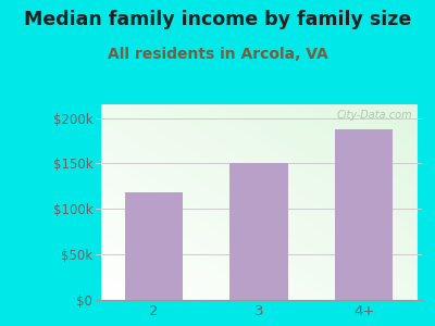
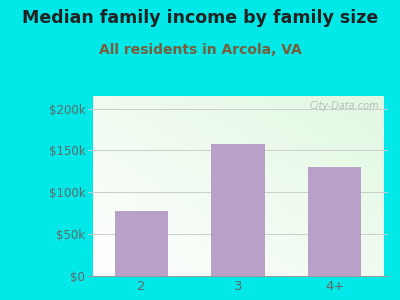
2: $118k -> $78k
3: $150k -> $158k
4+: $188k -> $130k
